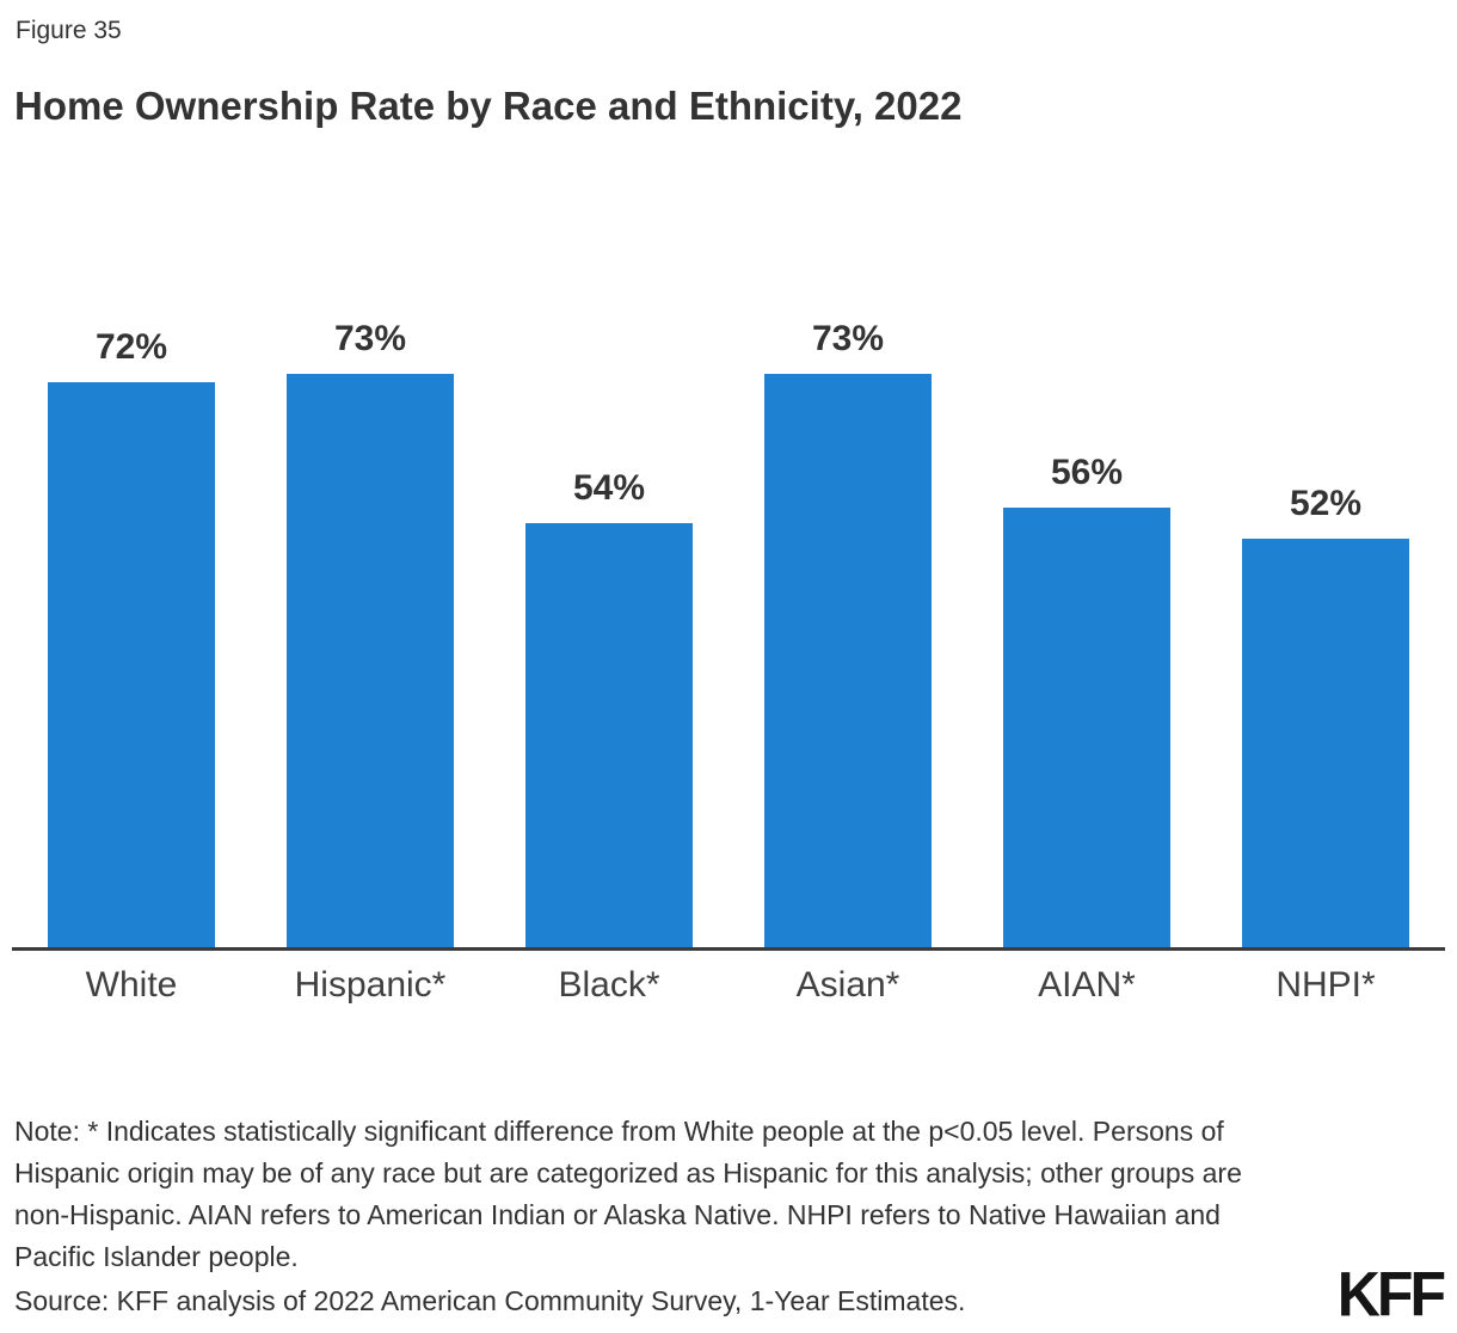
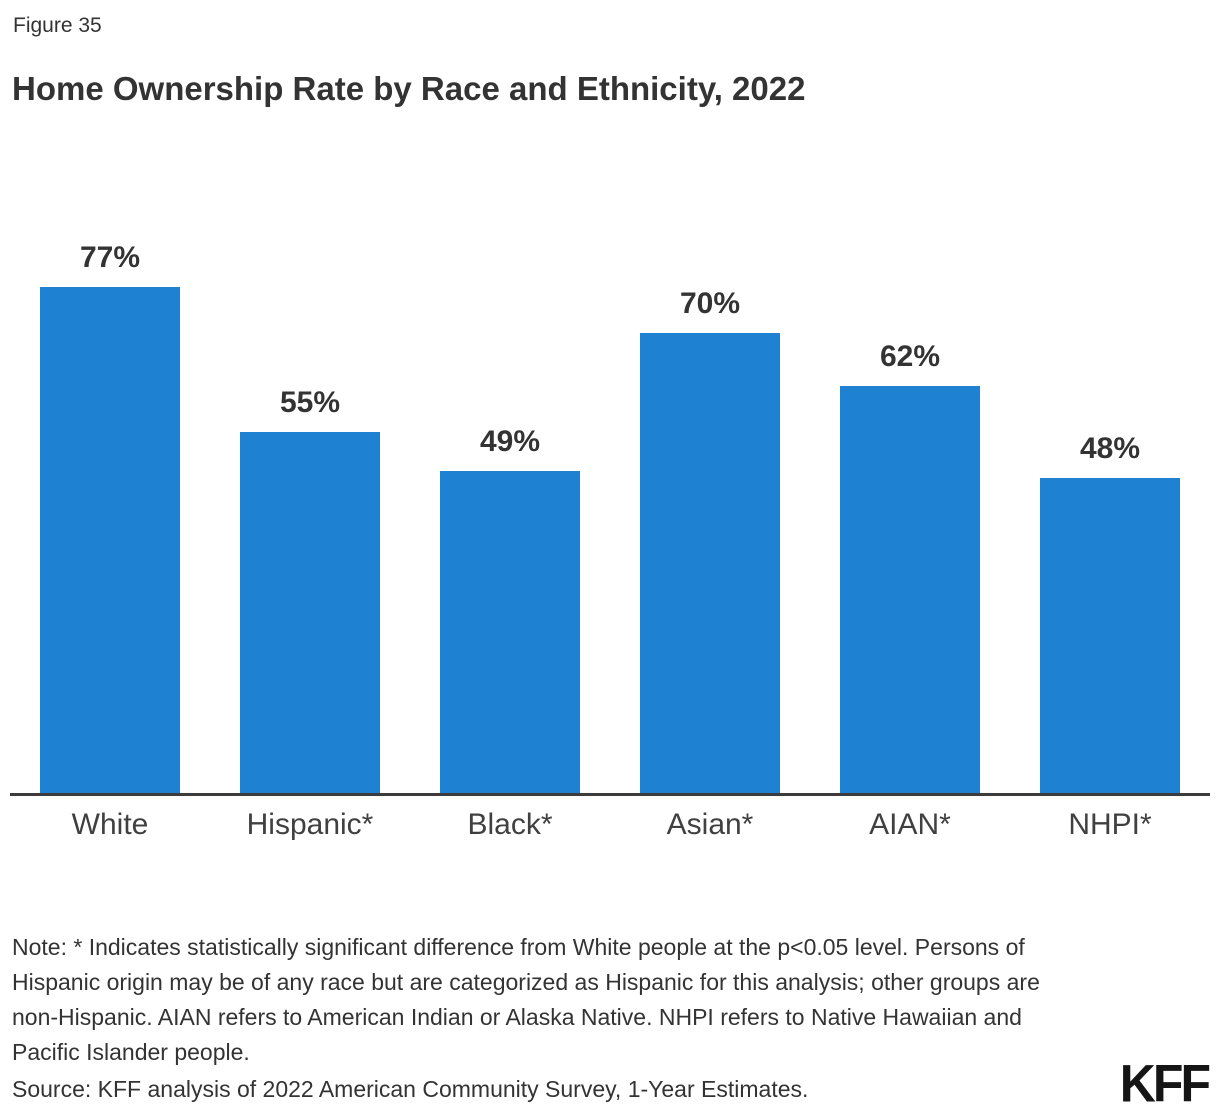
White: 72% -> 77%
Hispanic*: 73% -> 55%
Black*: 54% -> 49%
Asian*: 73% -> 70%
AIAN*: 56% -> 62%
NHPI*: 52% -> 48%
